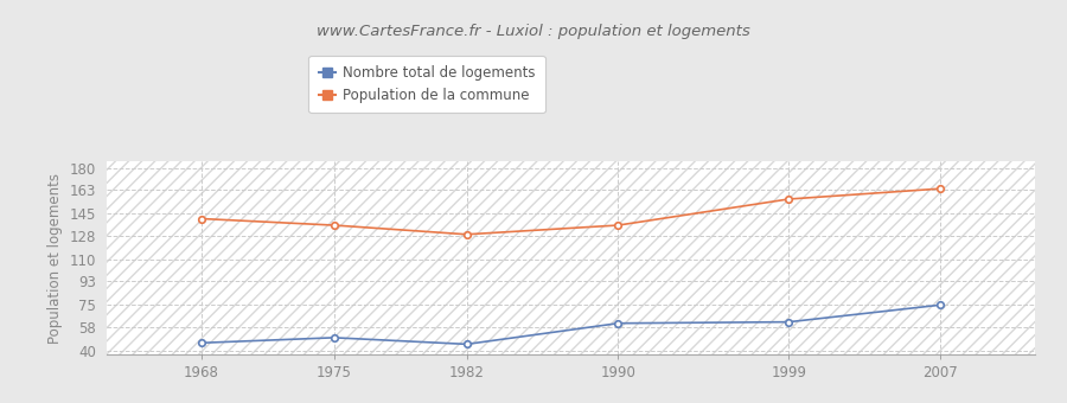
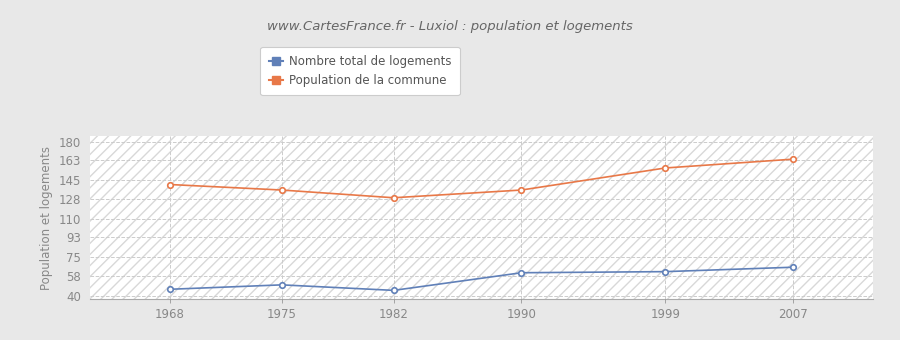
Nombre total de logements/2007: 75 -> 66
